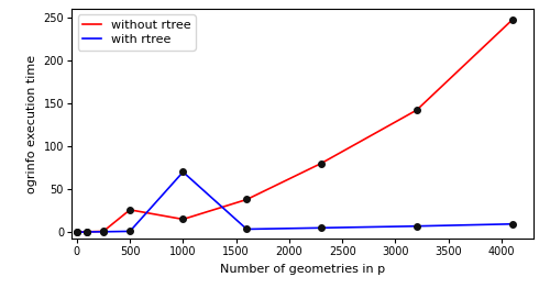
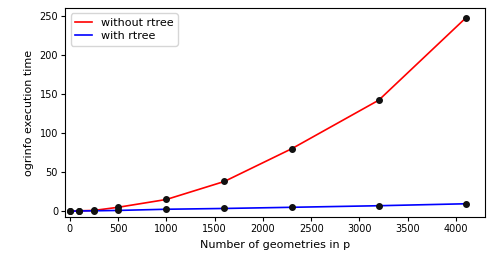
without rtree/500: 26 -> 5
with rtree/1000: 70 -> 2
